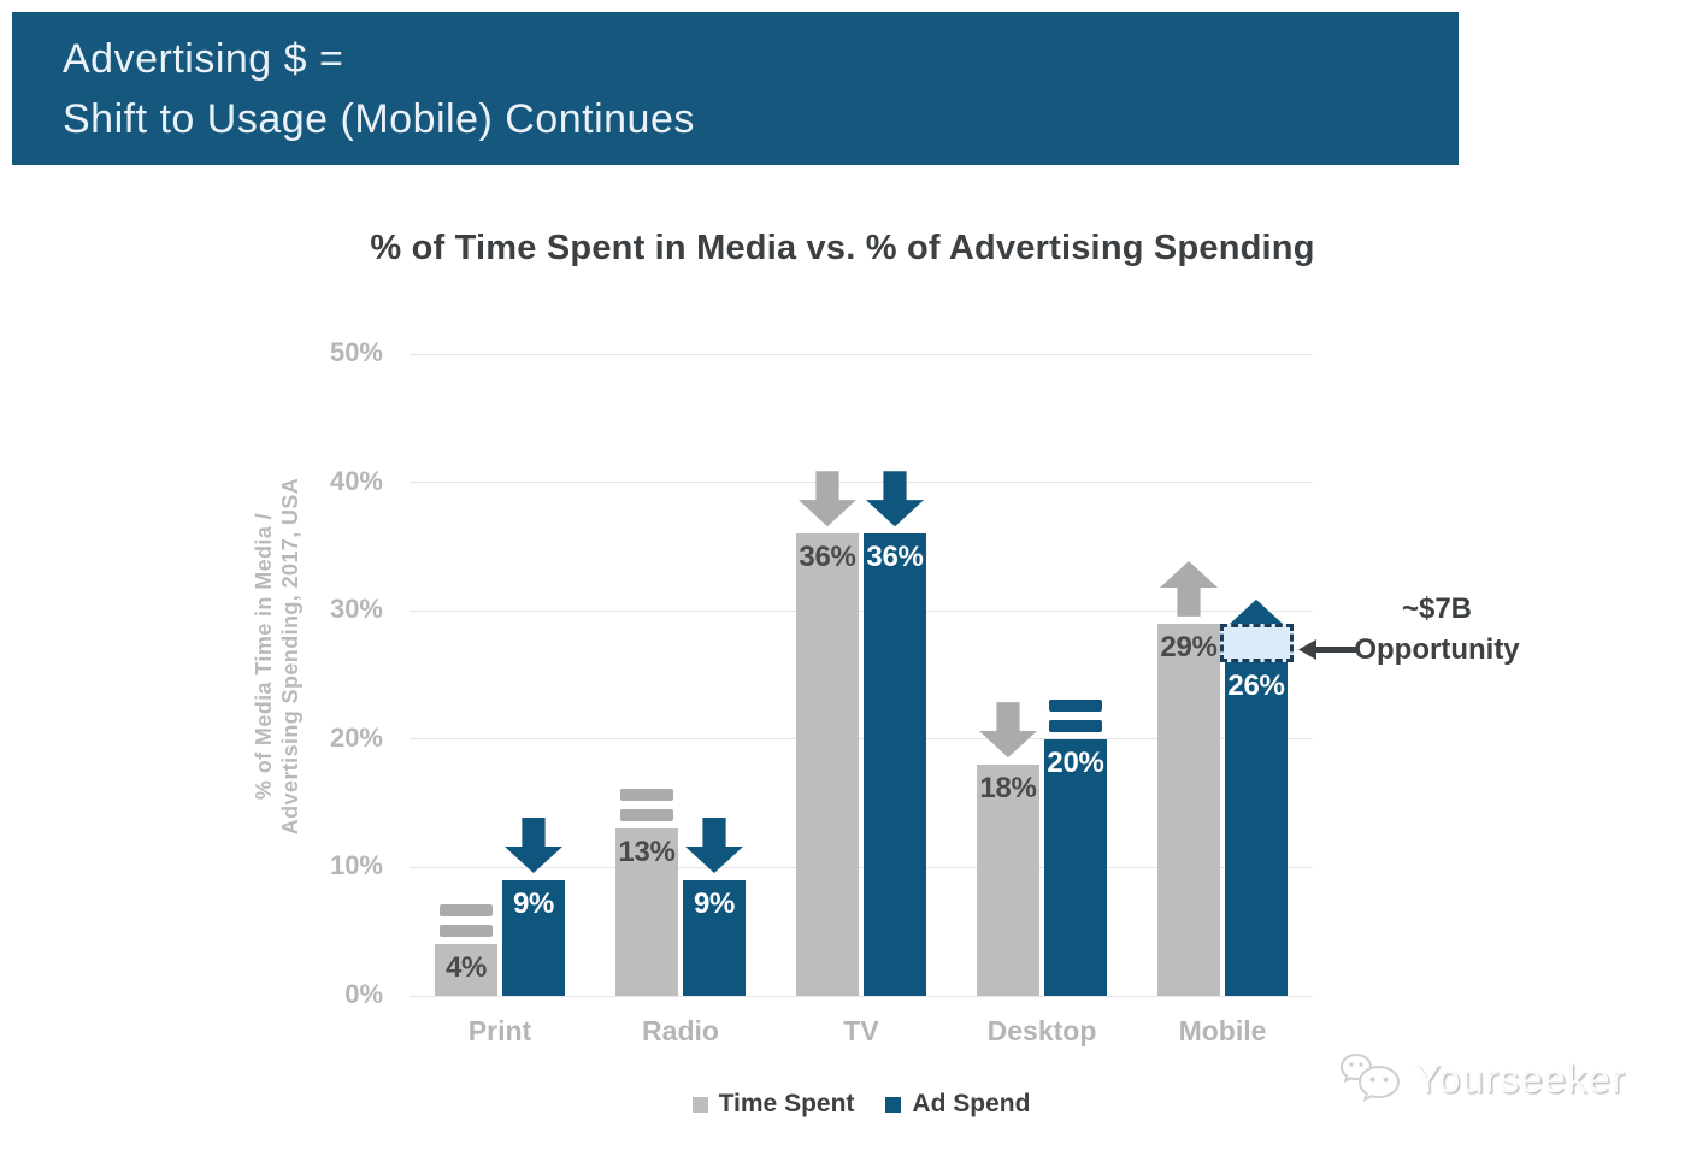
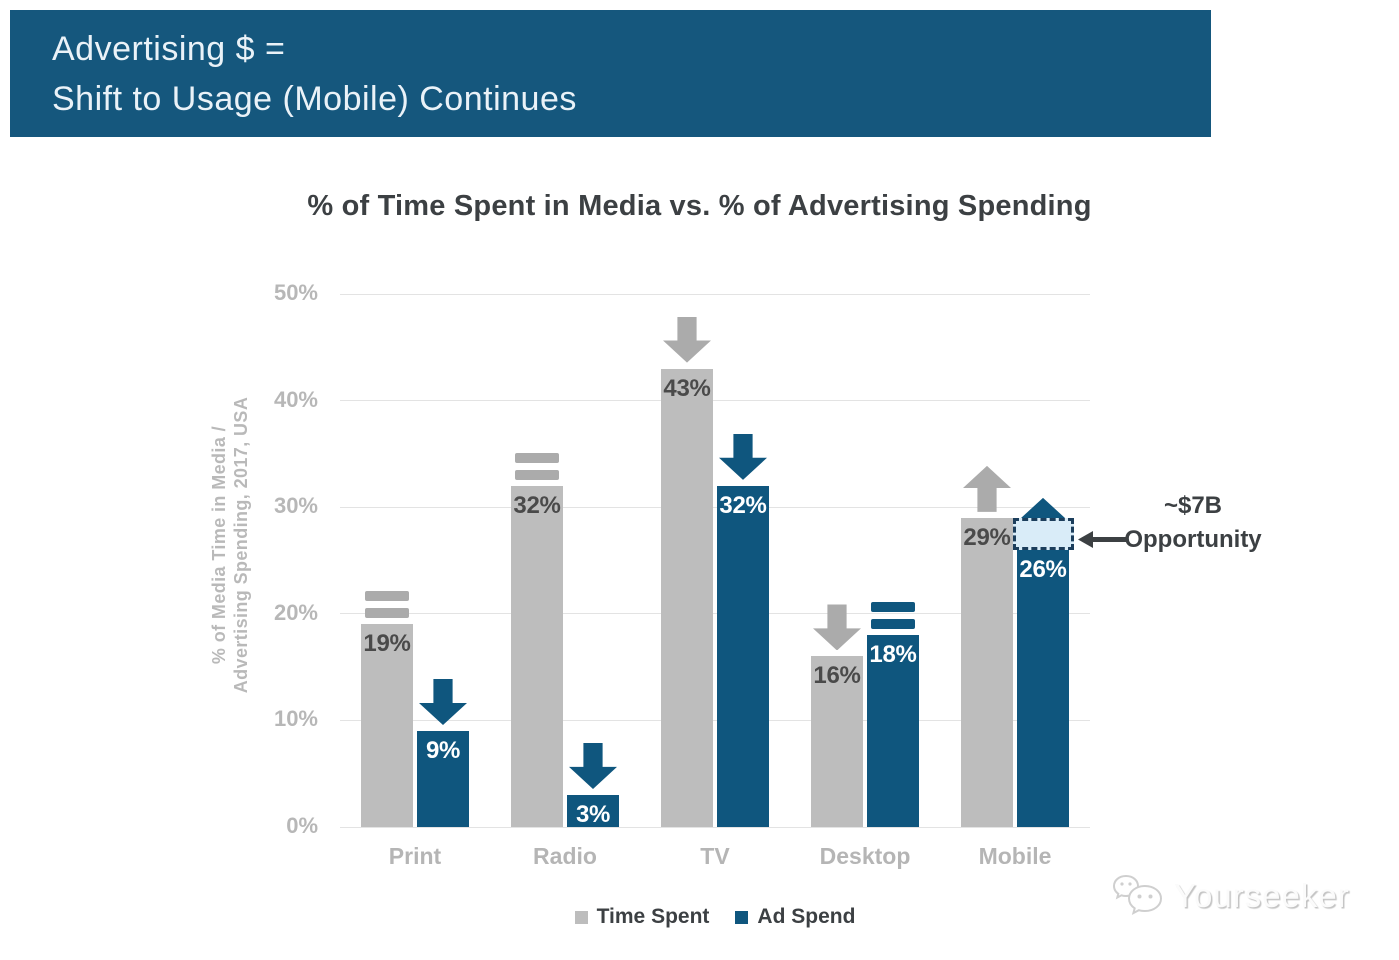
Time Spent/Print: 4% -> 19%
Time Spent/Radio: 13% -> 32%
Ad Spend/Radio: 9% -> 3%
Time Spent/TV: 36% -> 43%
Ad Spend/TV: 36% -> 32%
Time Spent/Desktop: 18% -> 16%
Ad Spend/Desktop: 20% -> 18%
